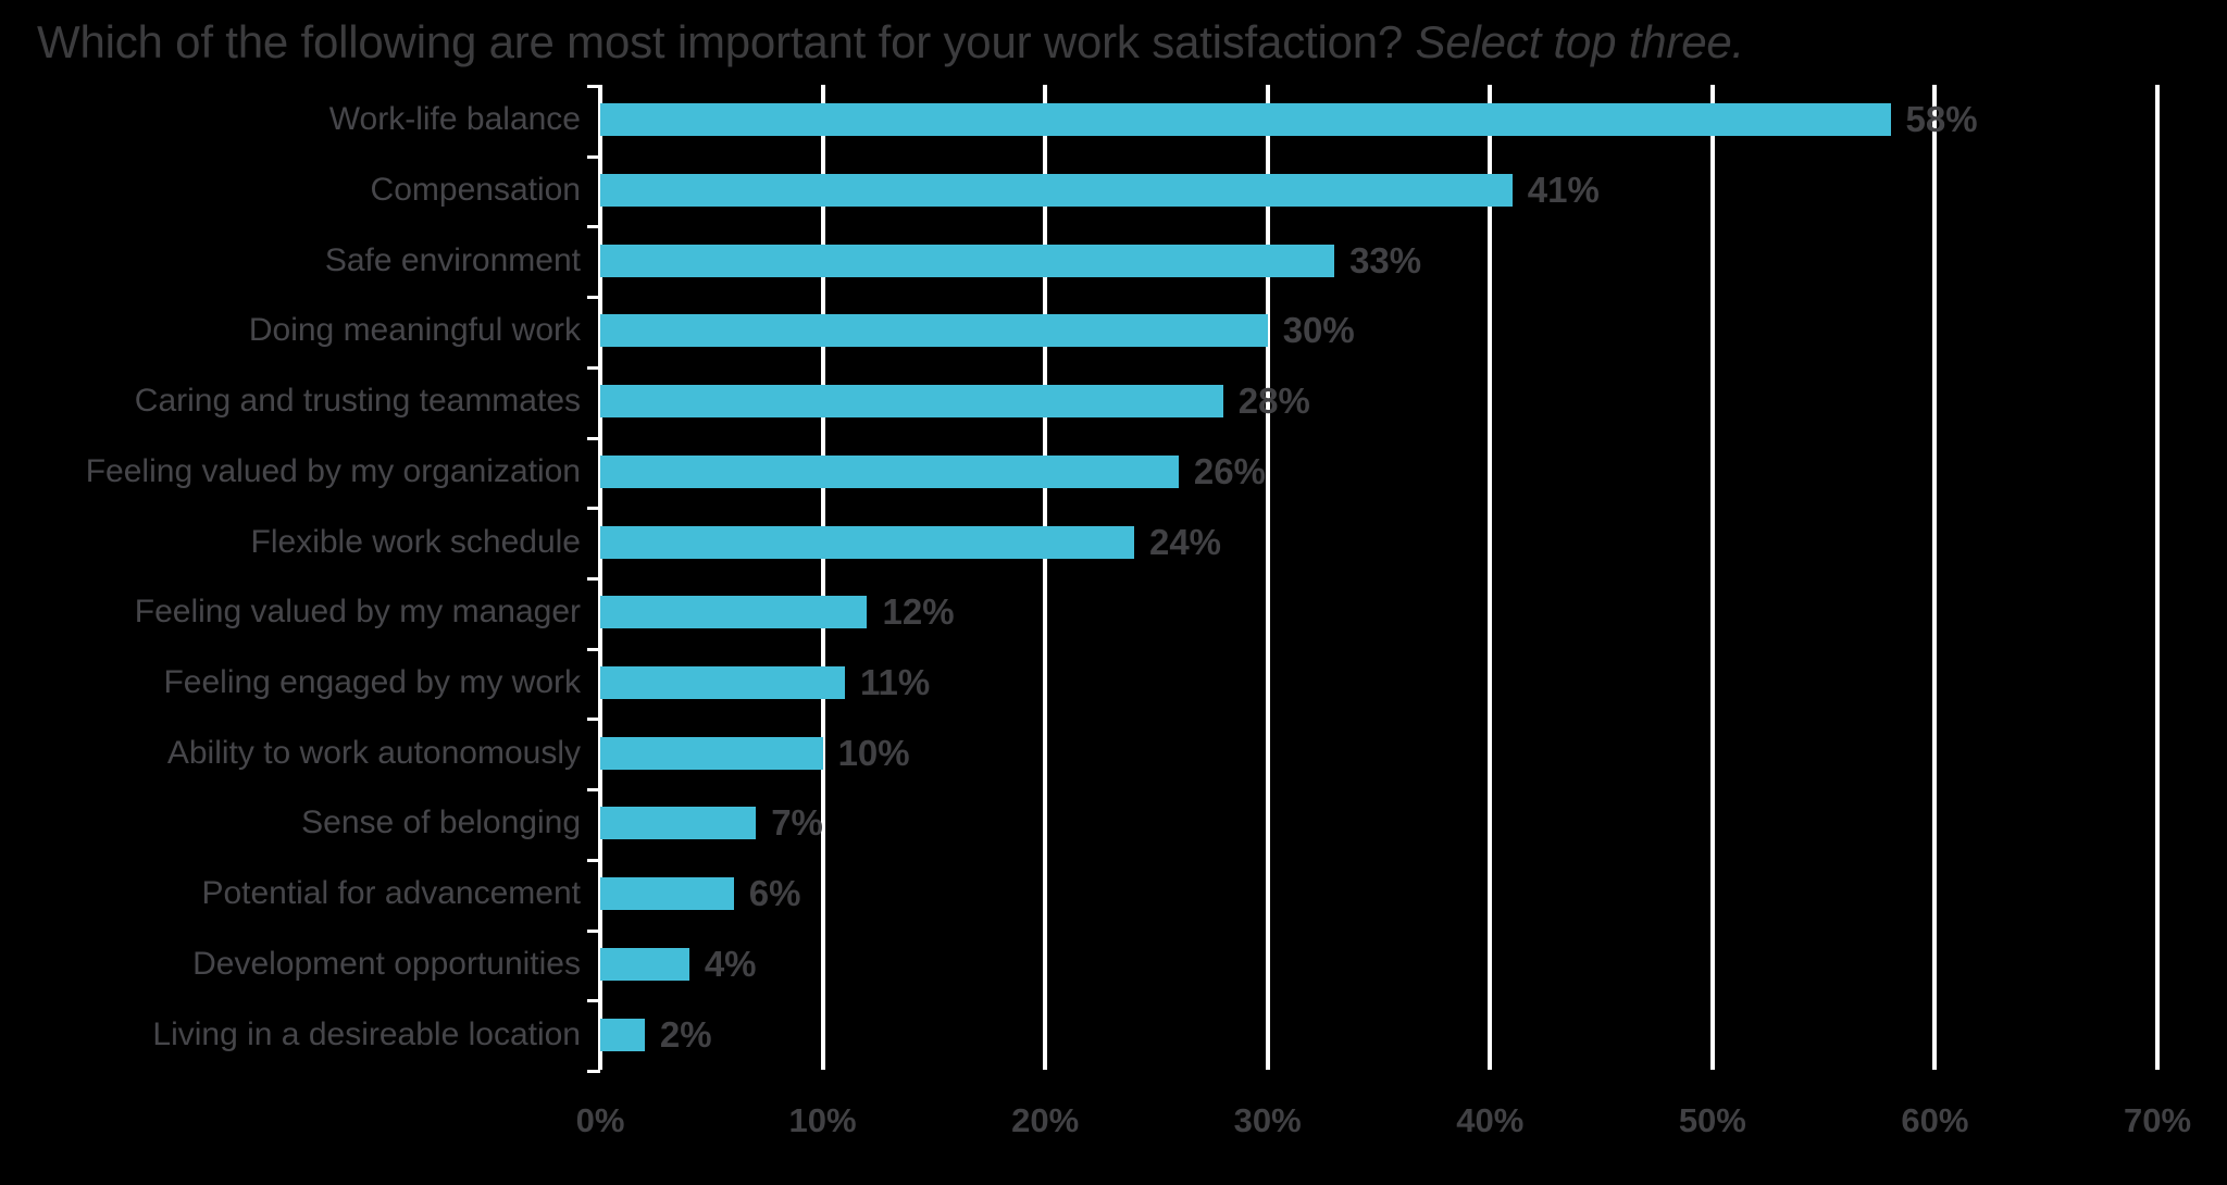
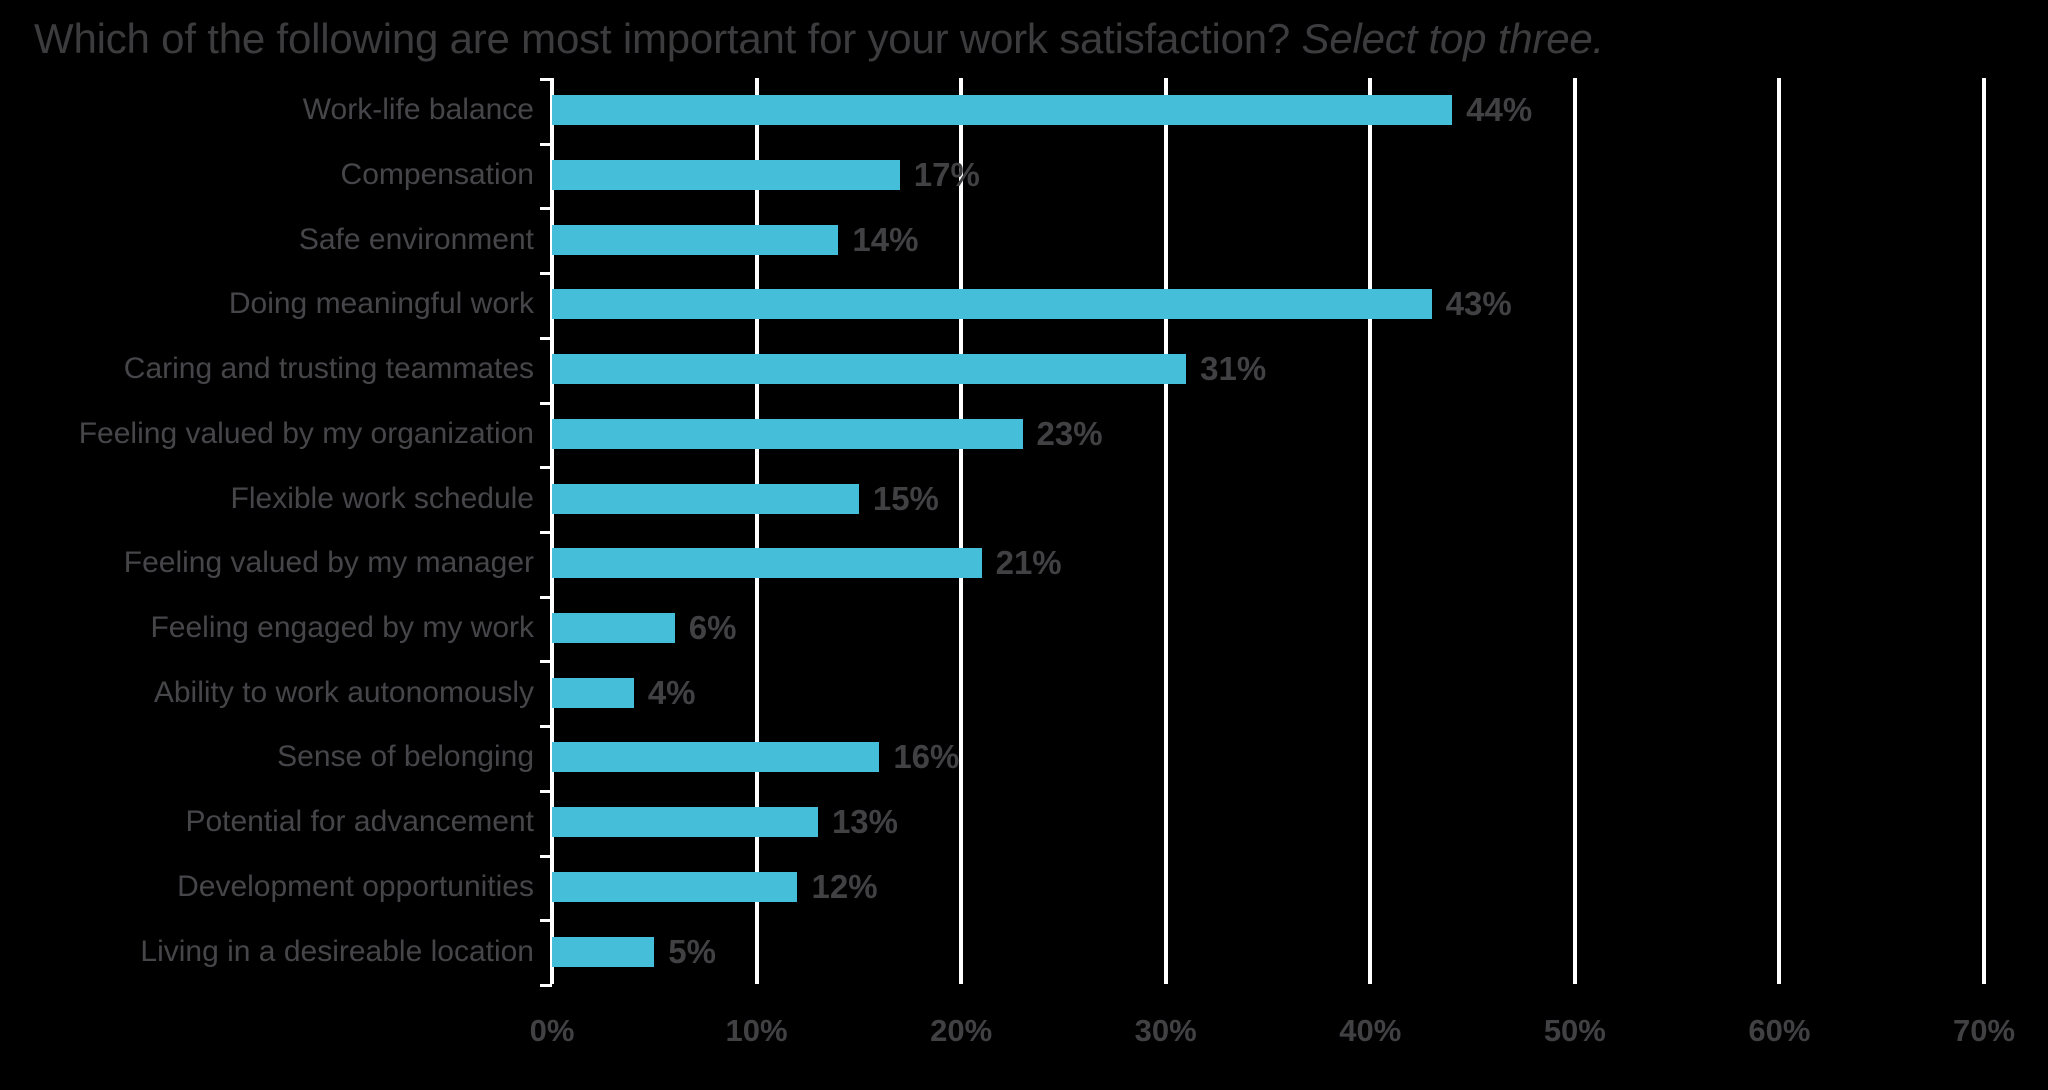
Work-life balance: 58% -> 44%
Compensation: 41% -> 17%
Safe environment: 33% -> 14%
Doing meaningful work: 30% -> 43%
Caring and trusting teammates: 28% -> 31%
Feeling valued by my organization: 26% -> 23%
Flexible work schedule: 24% -> 15%
Feeling valued by my manager: 12% -> 21%
Feeling engaged by my work: 11% -> 6%
Ability to work autonomously: 10% -> 4%
Sense of belonging: 7% -> 16%
Potential for advancement: 6% -> 13%
Development opportunities: 4% -> 12%
Living in a desireable location: 2% -> 5%
